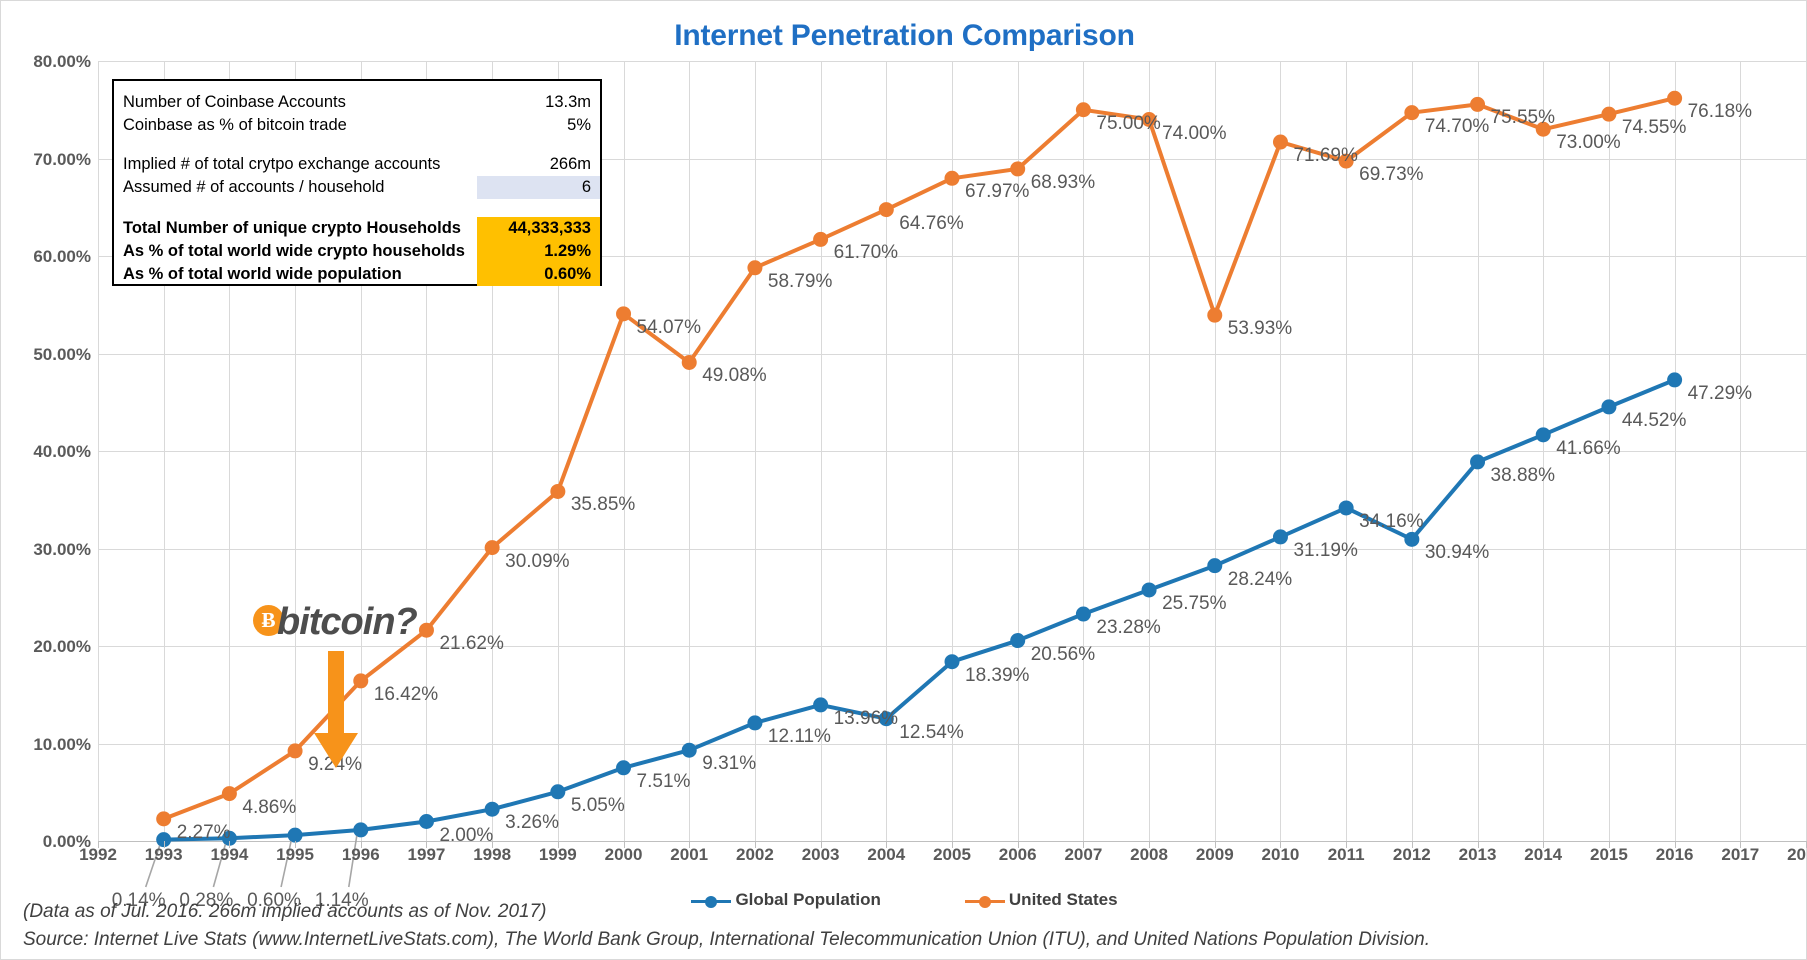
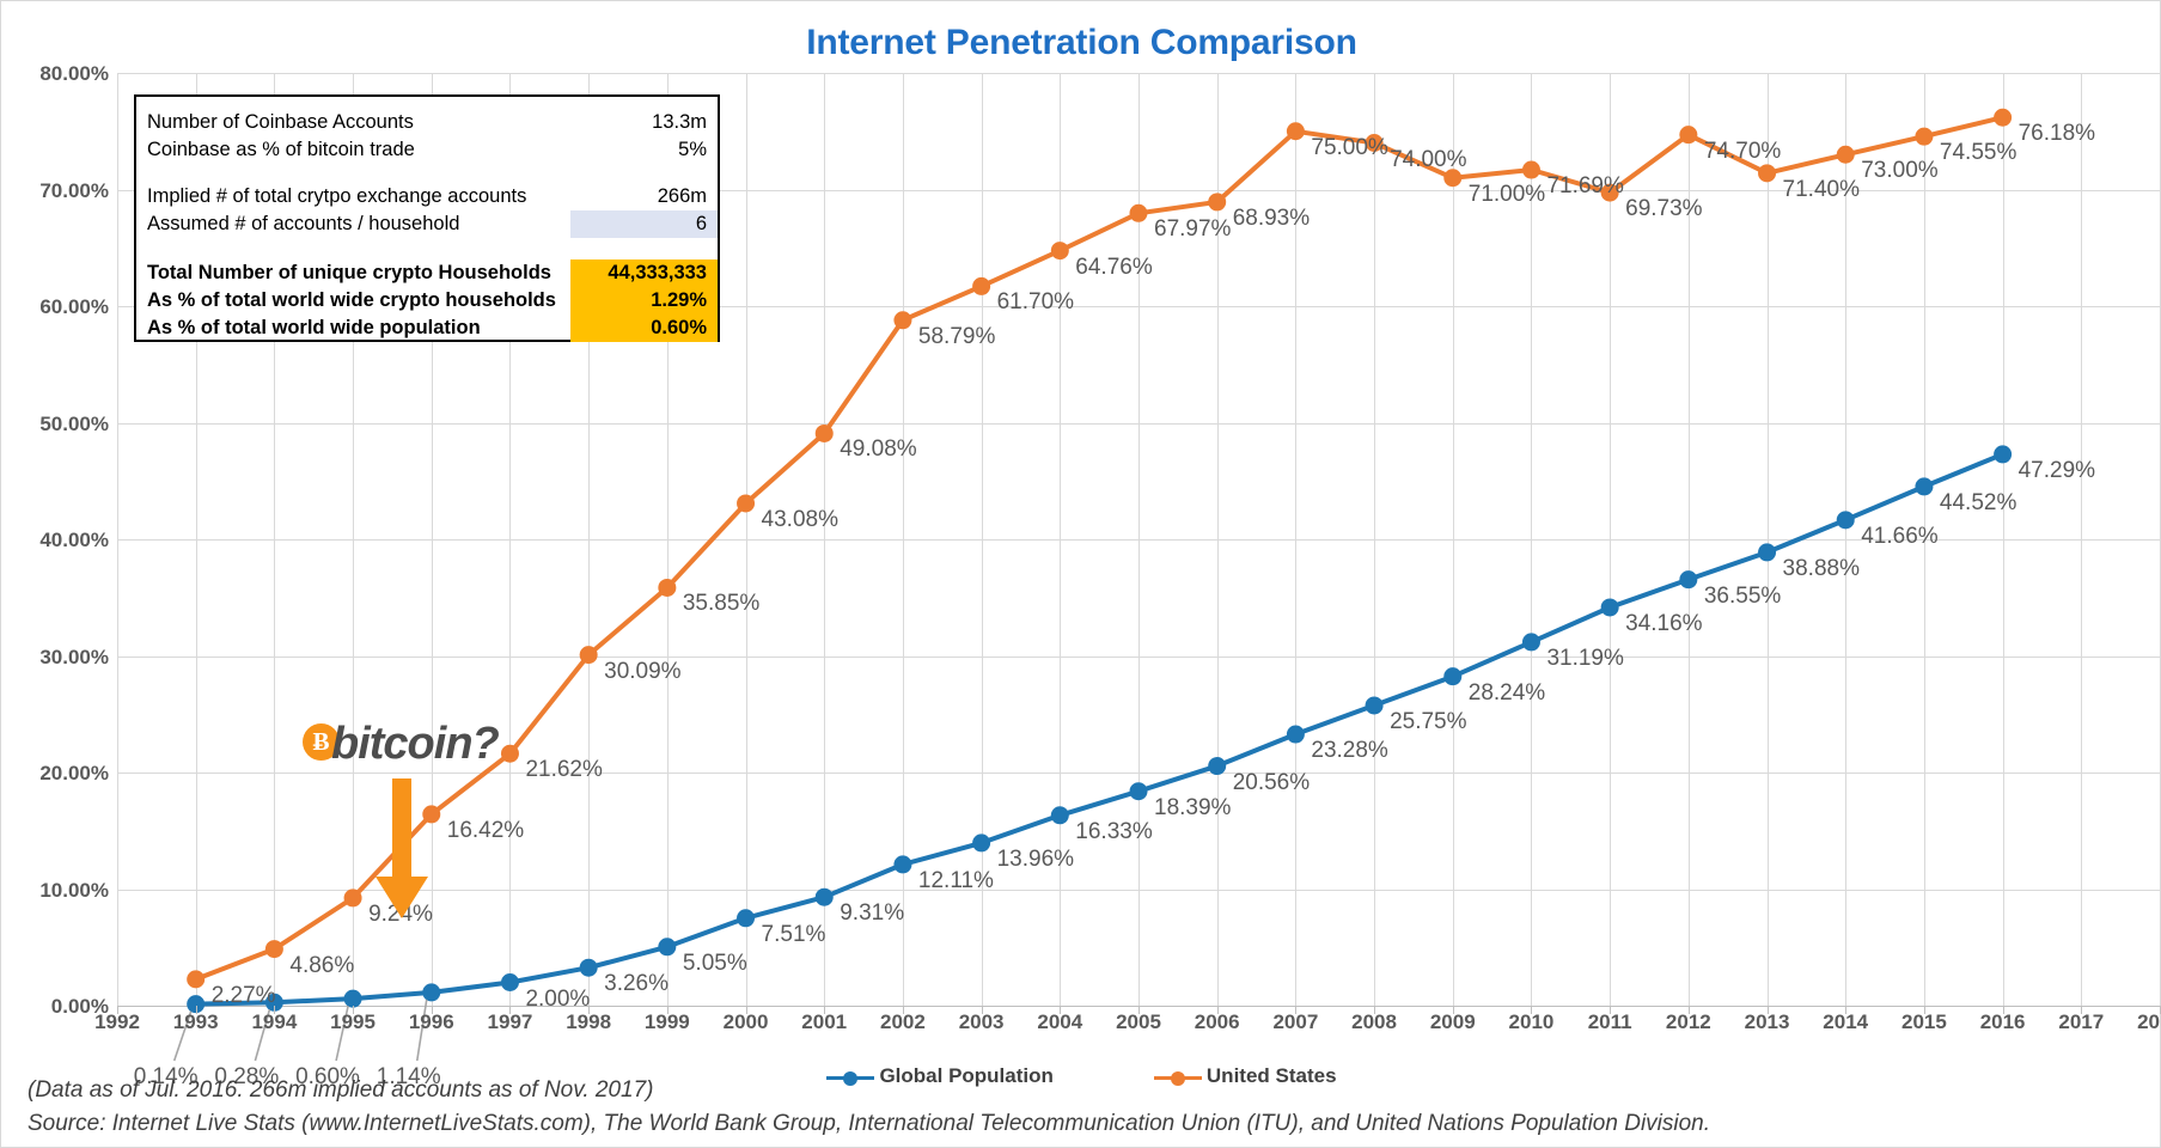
United States/2000: 54.07% -> 43.08%
Global Population/2004: 12.54% -> 16.33%
United States/2009: 53.93% -> 71.00%
Global Population/2012: 30.94% -> 36.55%
United States/2013: 75.55% -> 71.40%
